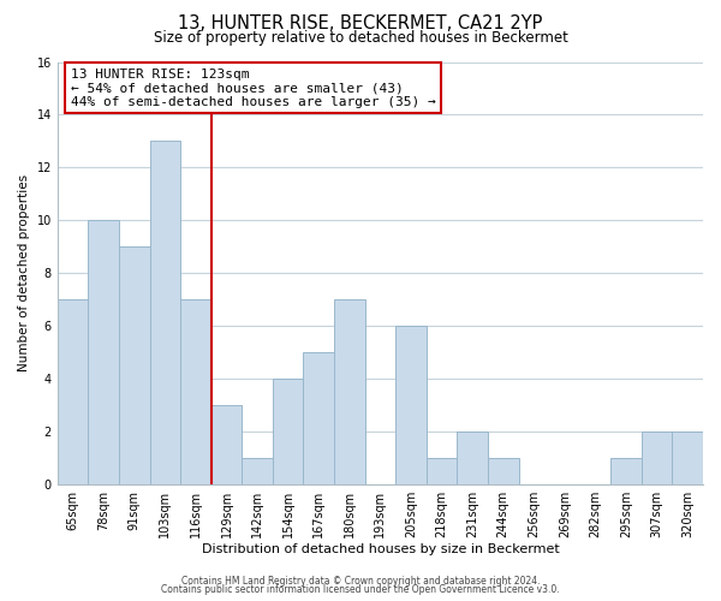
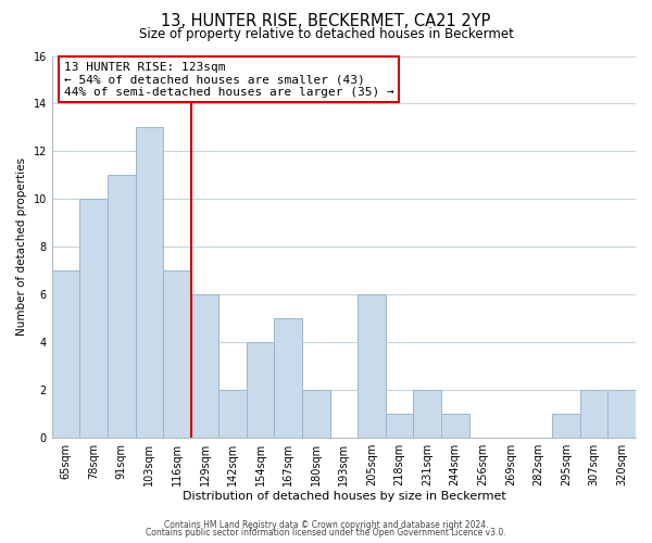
91sqm: 9 -> 11
129sqm: 3 -> 6
142sqm: 1 -> 2
180sqm: 7 -> 2
